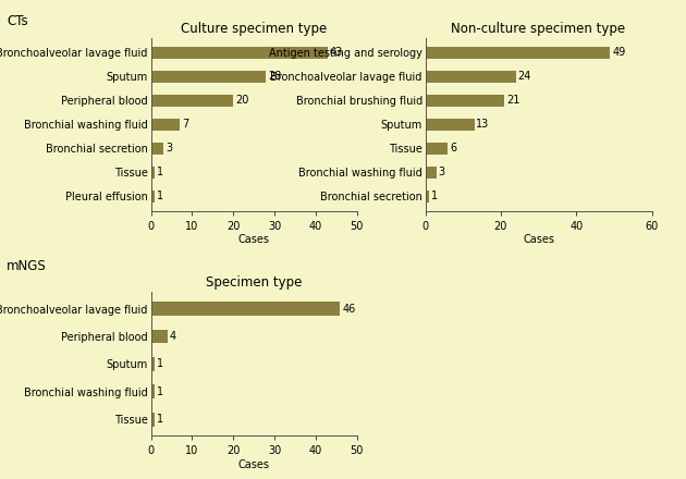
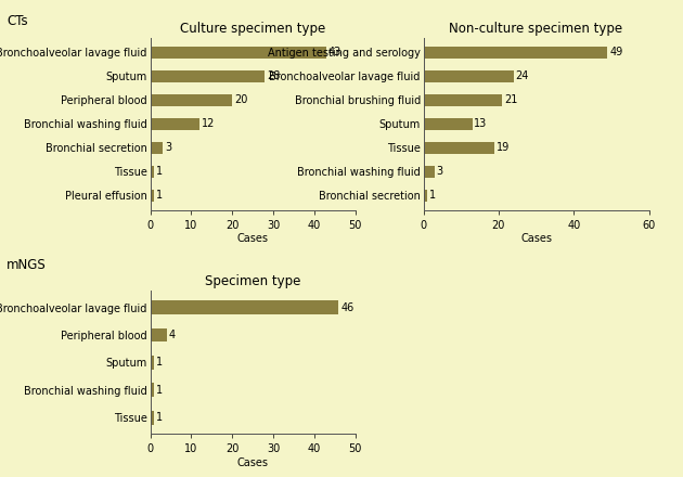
Culture specimen type/Bronchial washing fluid: 7 -> 12
Non-culture specimen type/Tissue: 6 -> 19
